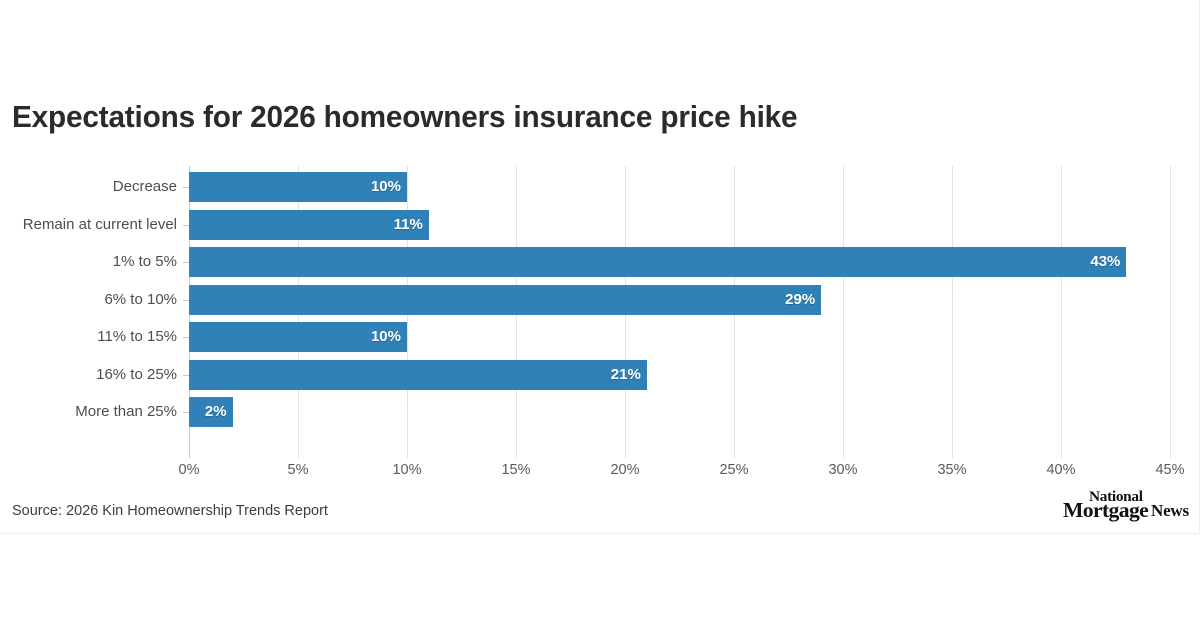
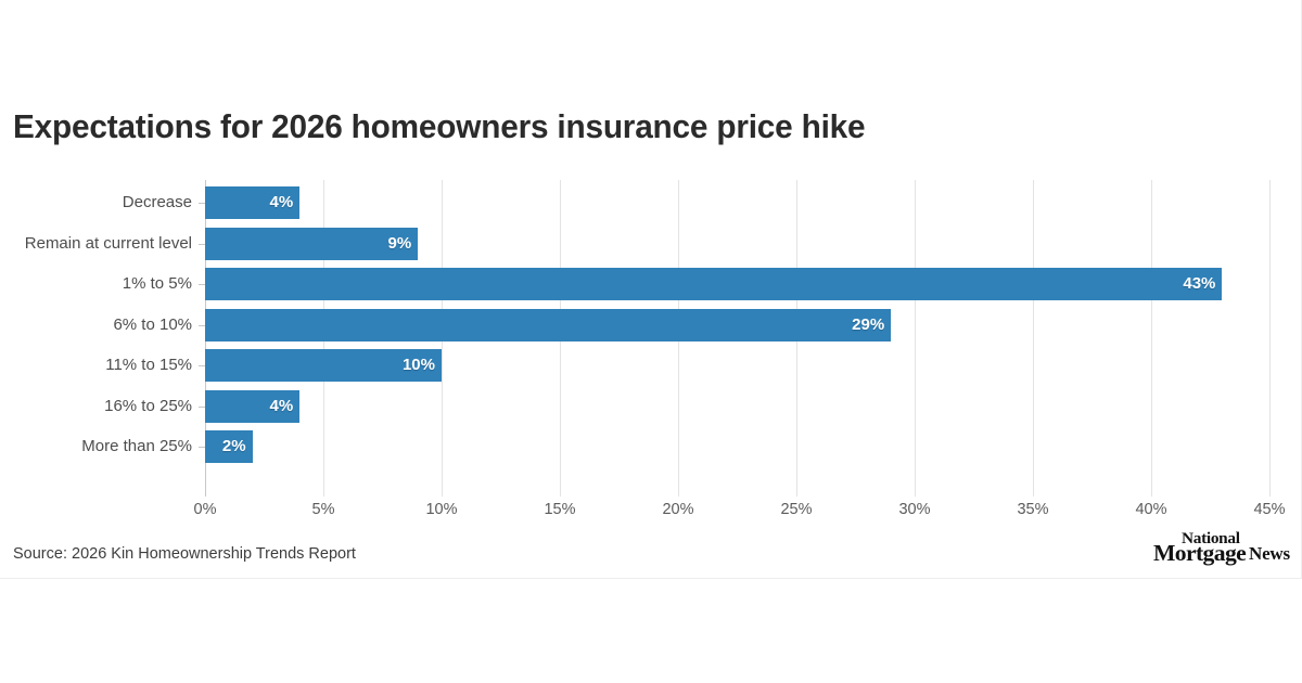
Decrease: 10% -> 4%
Remain at current level: 11% -> 9%
16% to 25%: 21% -> 4%
